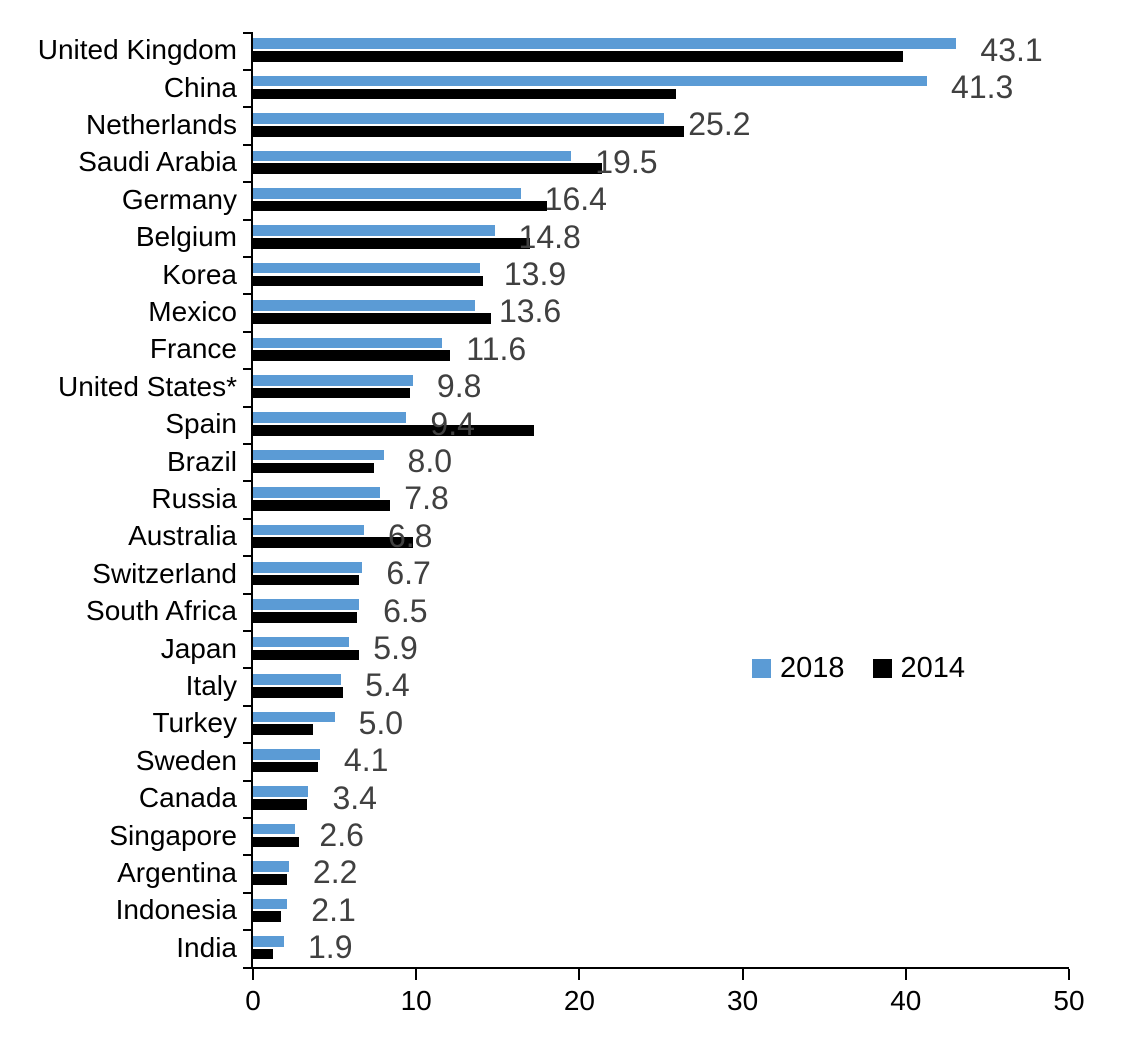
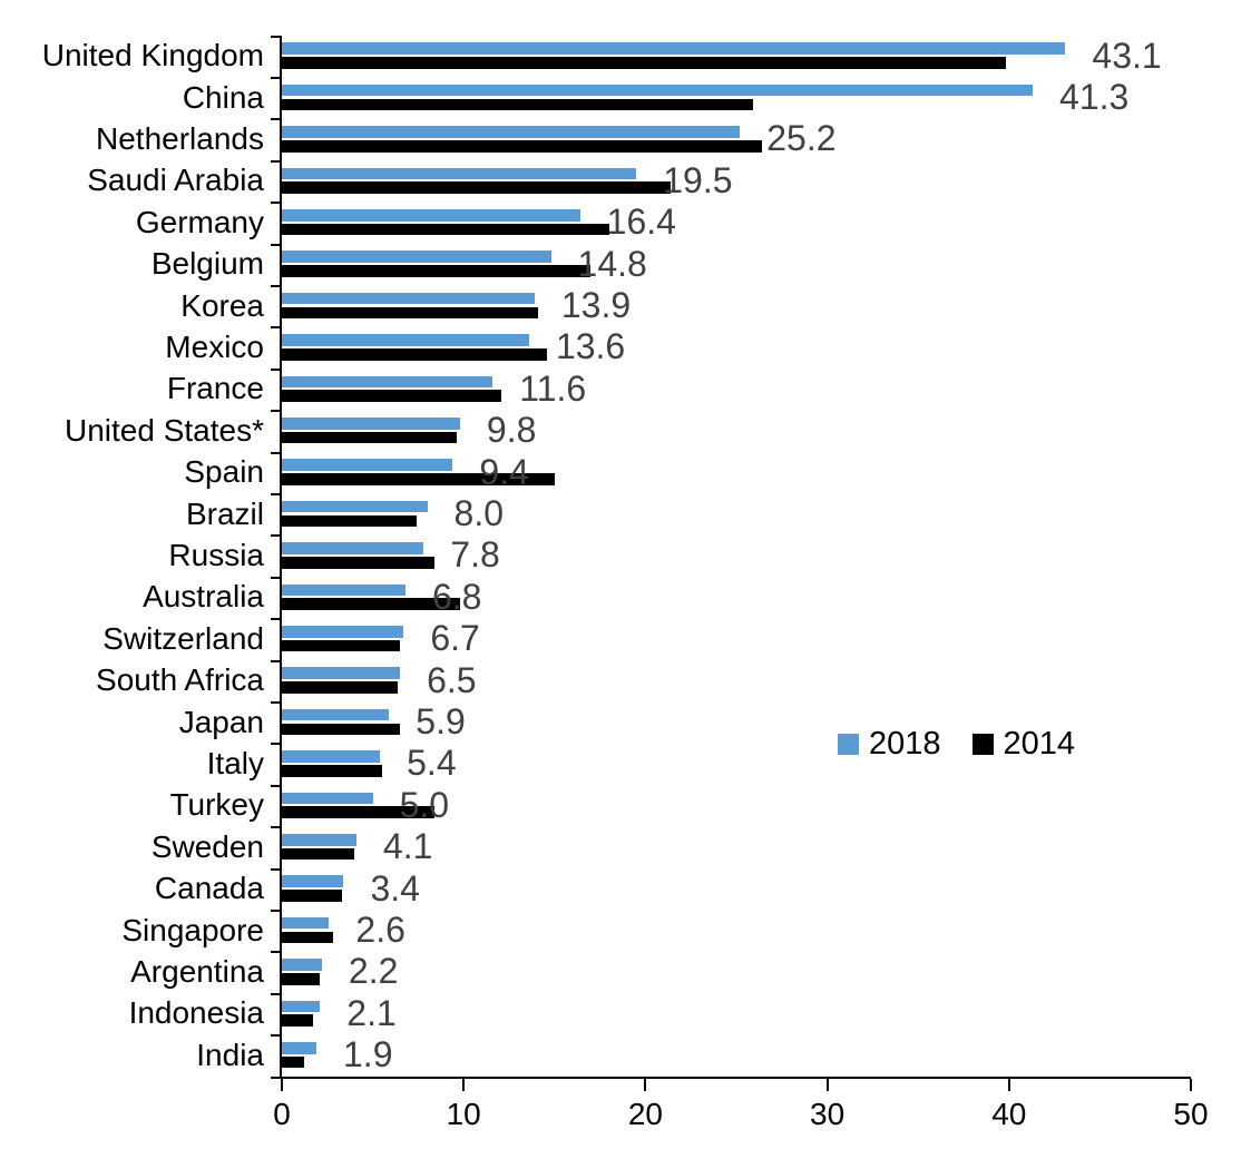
2014/Spain: 17.2 -> 15.0
2014/Turkey: 3.7 -> 8.4
